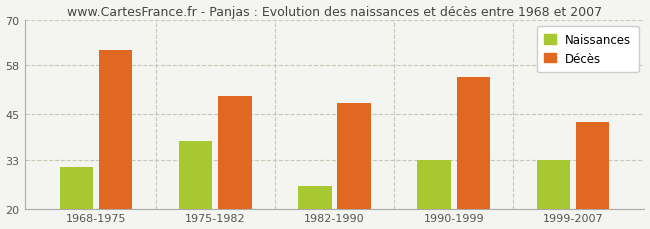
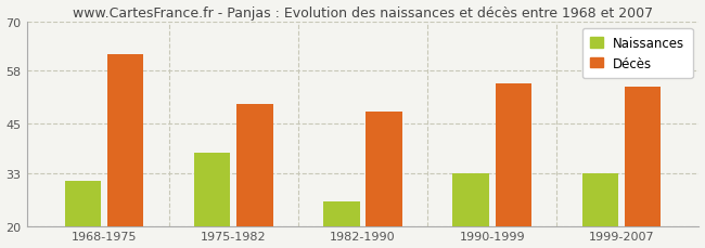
Décès/1999-2007: 43 -> 54
